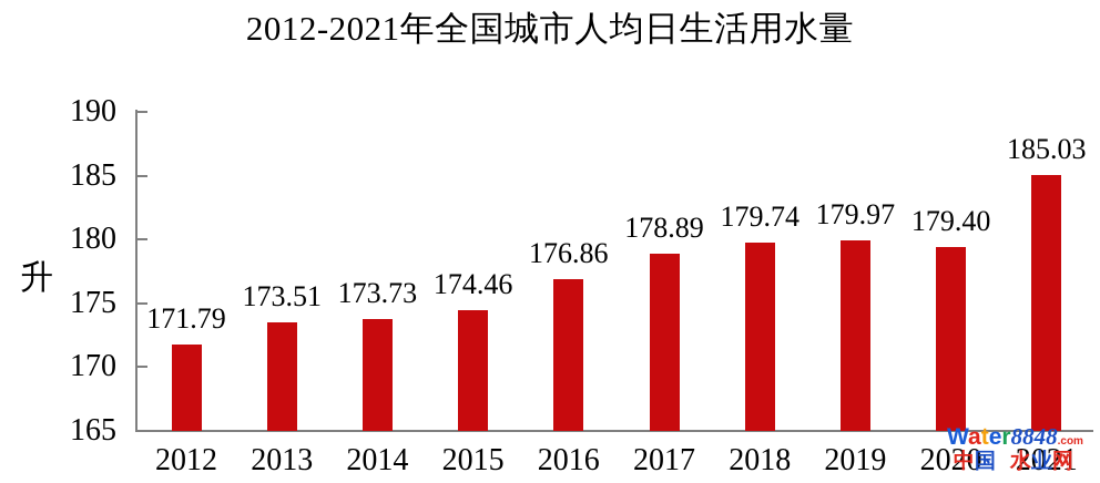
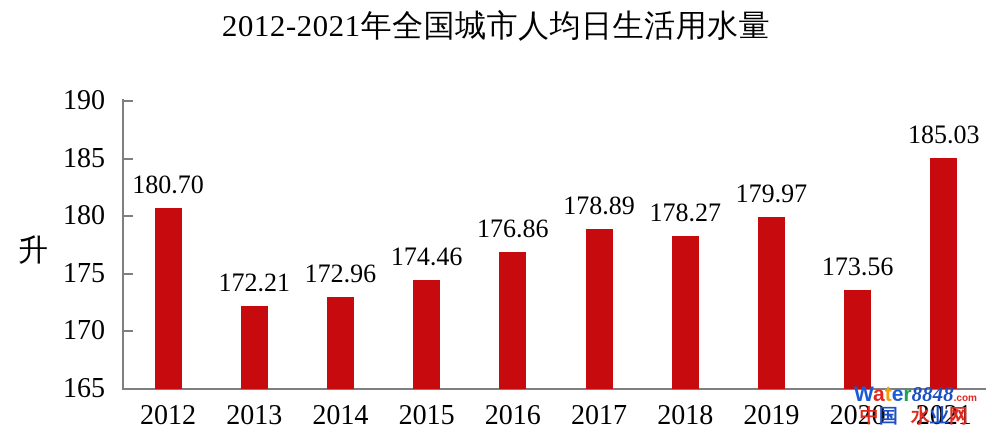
2012: 171.79 -> 180.70
2013: 173.51 -> 172.21
2014: 173.73 -> 172.96
2018: 179.74 -> 178.27
2020: 179.40 -> 173.56
